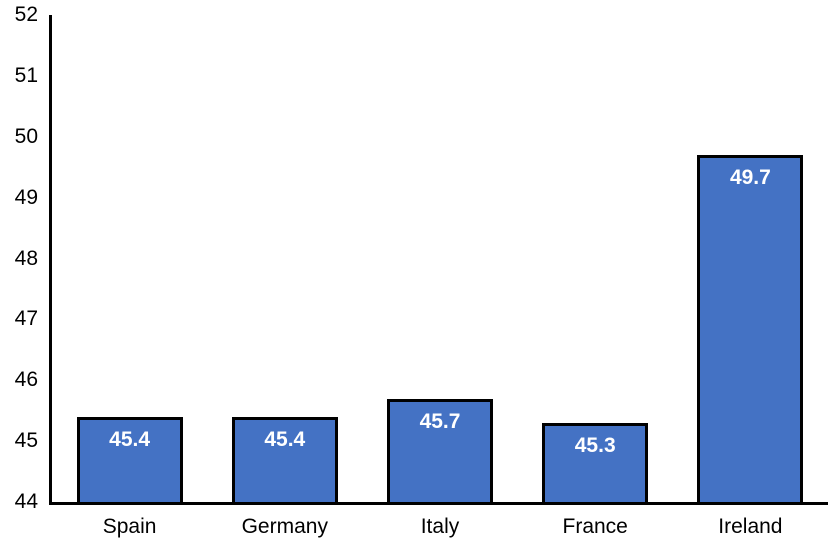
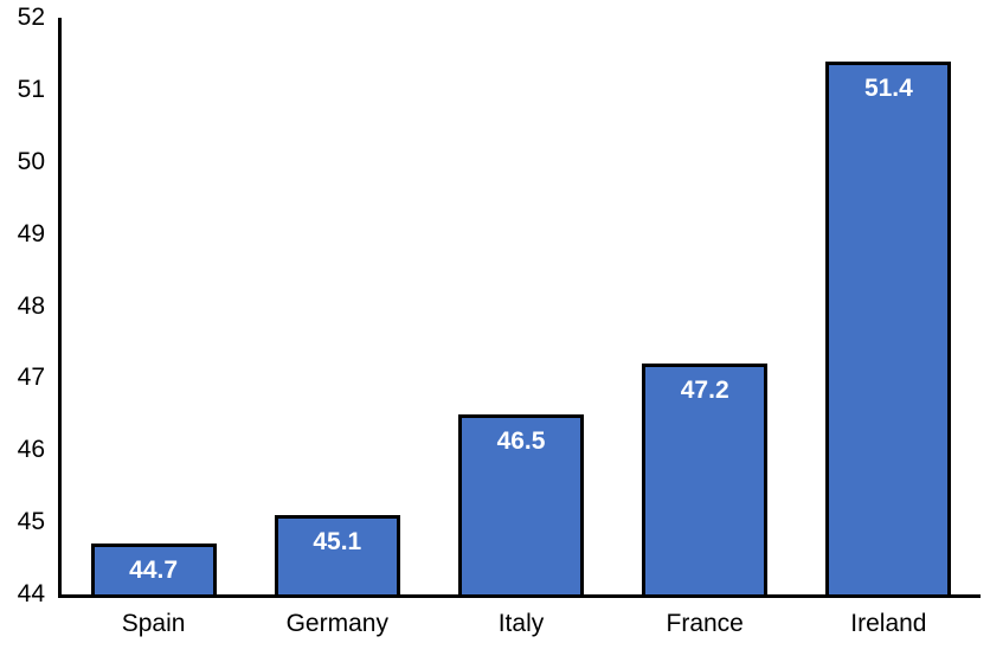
Spain: 45.4 -> 44.7
Germany: 45.4 -> 45.1
Italy: 45.7 -> 46.5
France: 45.3 -> 47.2
Ireland: 49.7 -> 51.4
